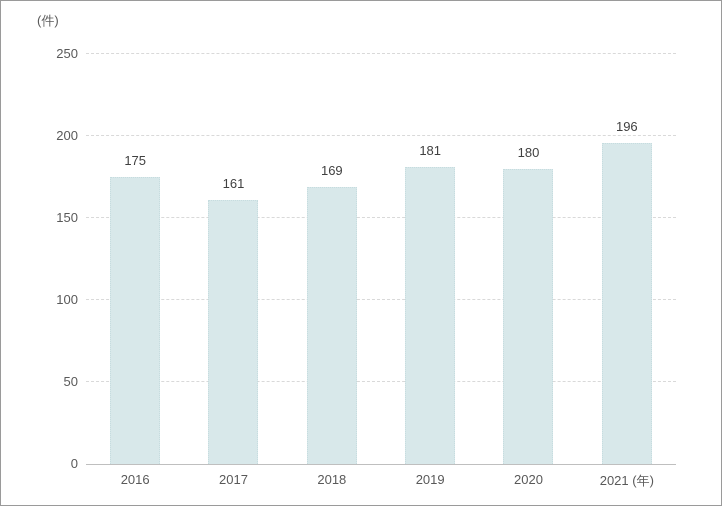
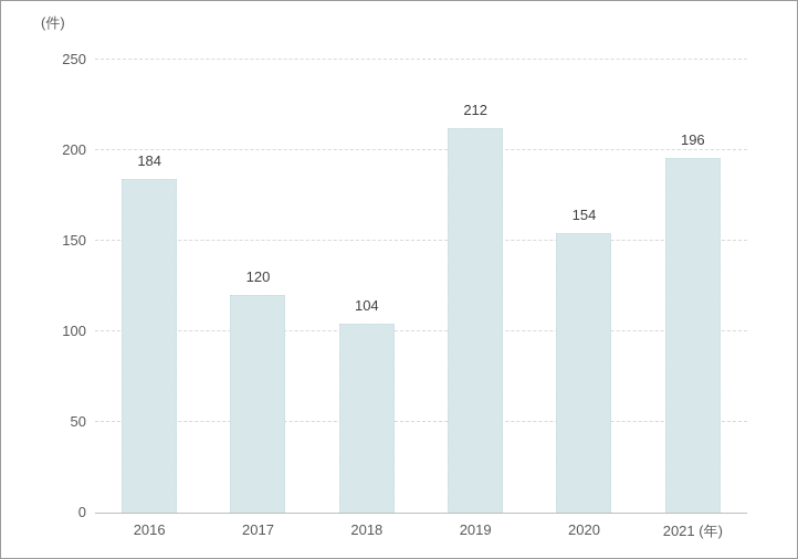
2016: 175 -> 184
2017: 161 -> 120
2018: 169 -> 104
2019: 181 -> 212
2020: 180 -> 154
